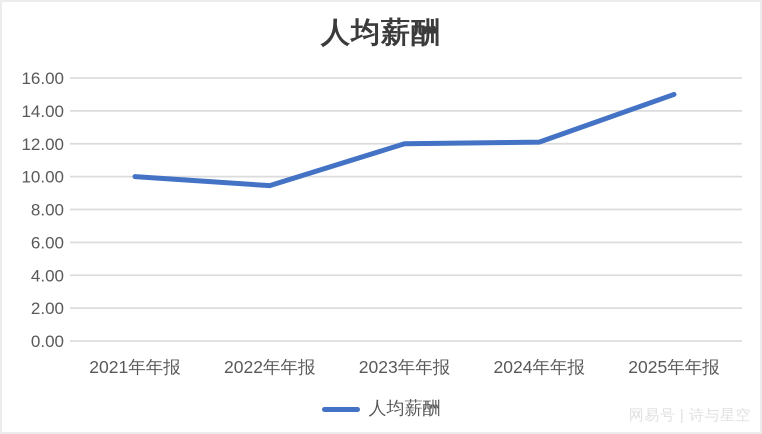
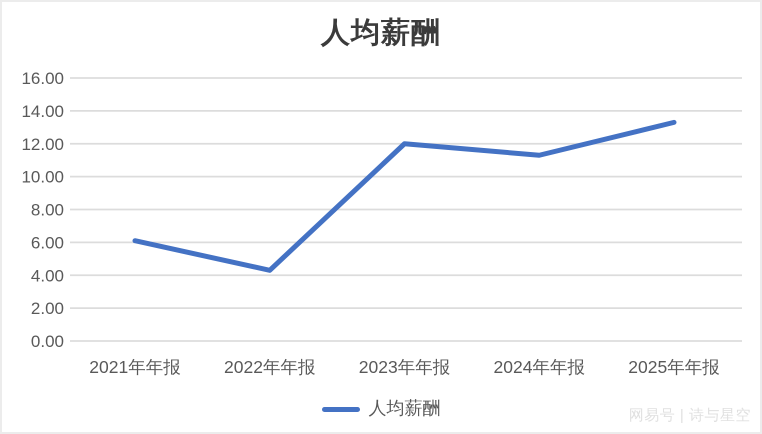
2021年年报: 10.0 -> 6.1
2022年年报: 9.4 -> 4.3
2024年年报: 12.1 -> 11.3
2025年年报: 15.0 -> 13.3
